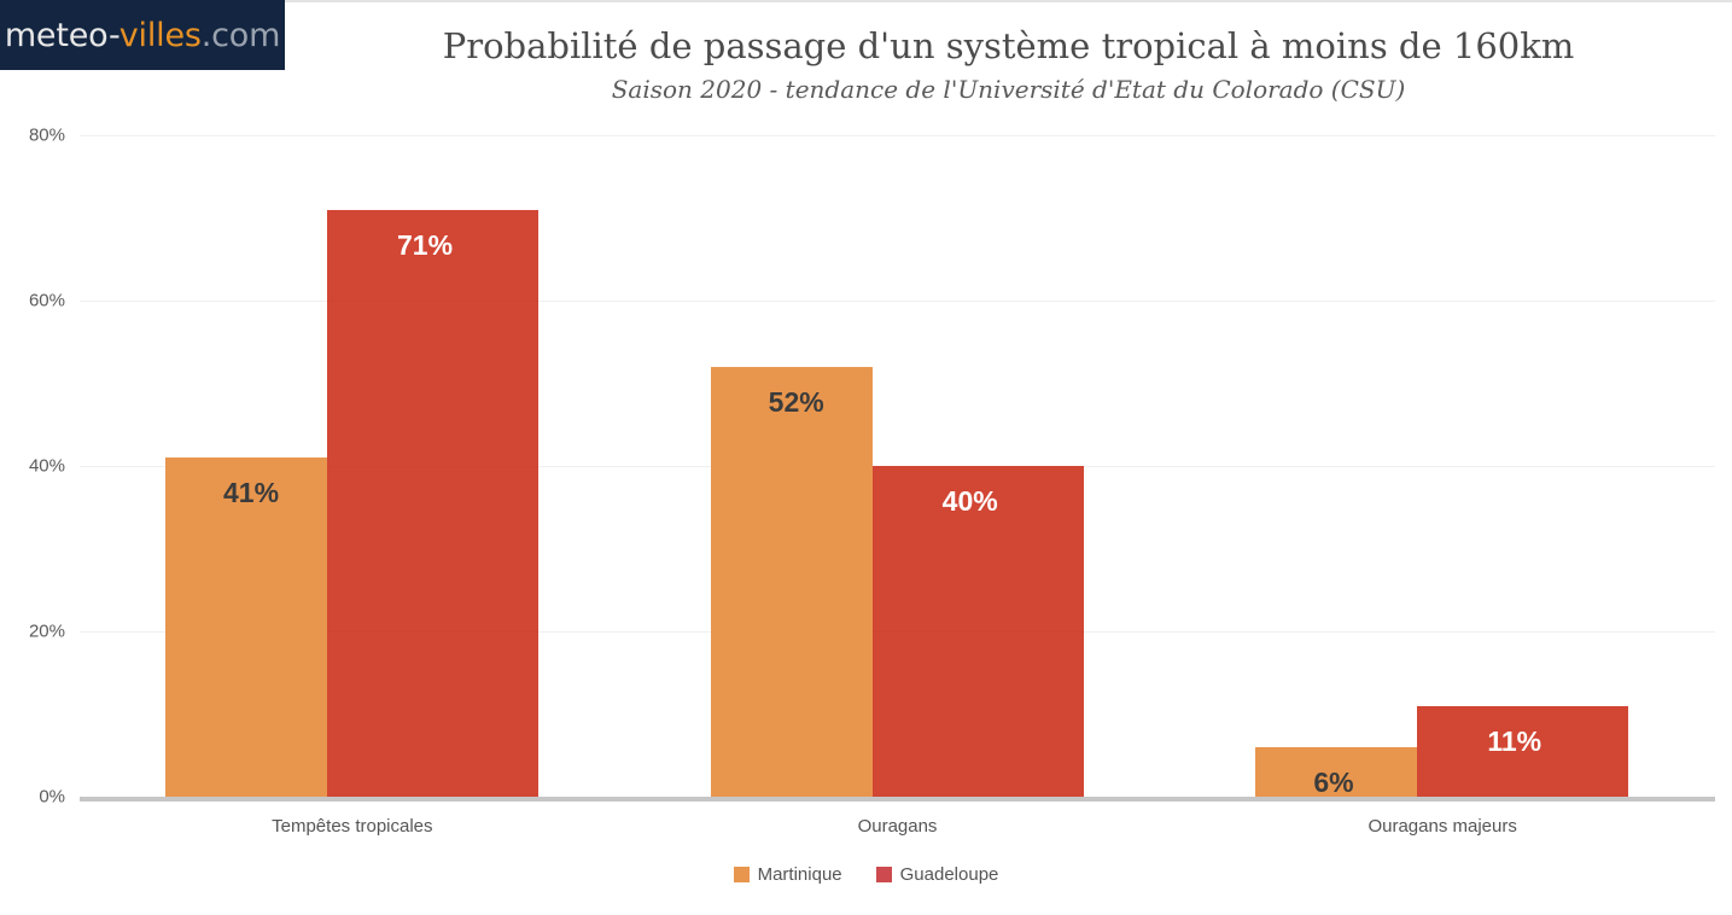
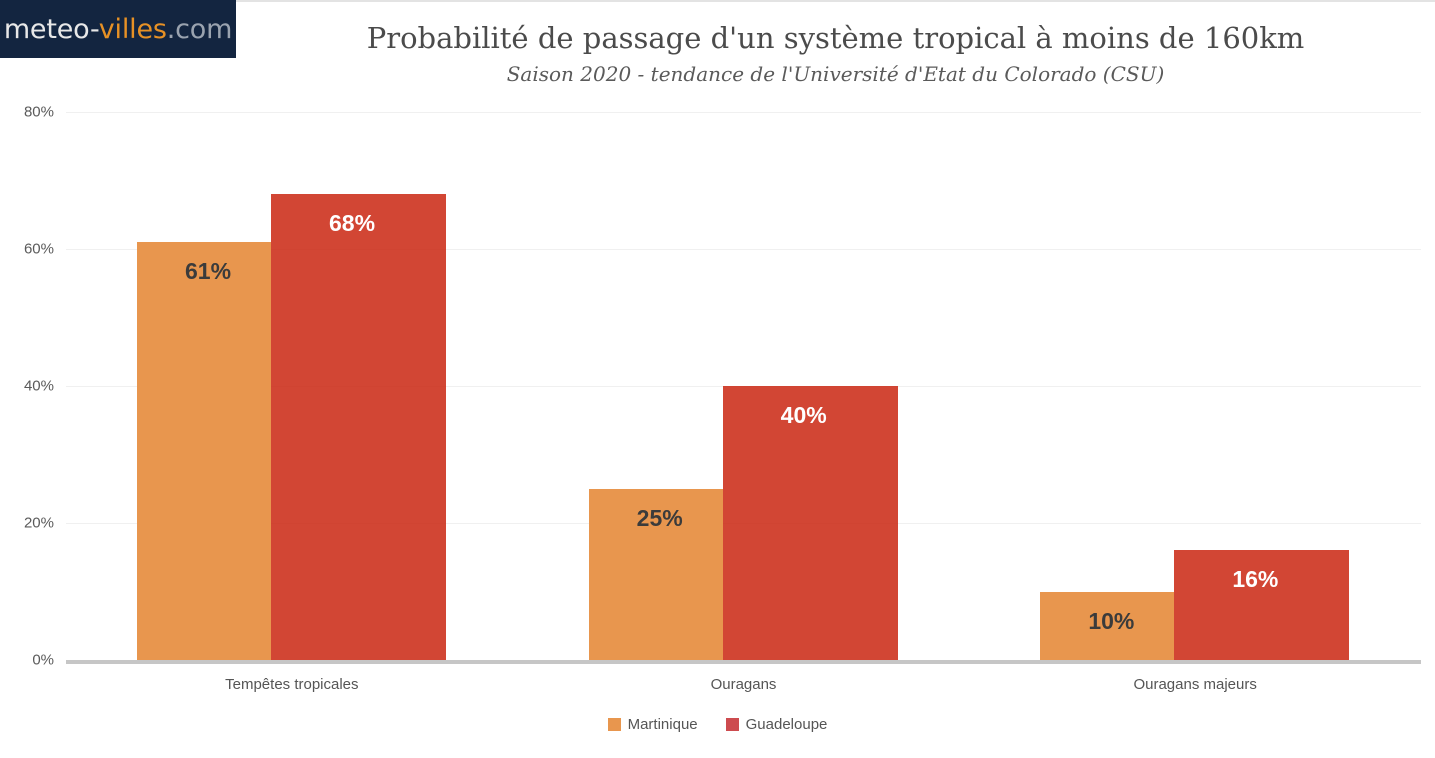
Martinique/Tempêtes tropicales: 41% -> 61%
Guadeloupe/Tempêtes tropicales: 71% -> 68%
Martinique/Ouragans: 52% -> 25%
Martinique/Ouragans majeurs: 6% -> 10%
Guadeloupe/Ouragans majeurs: 11% -> 16%
